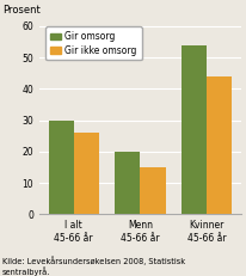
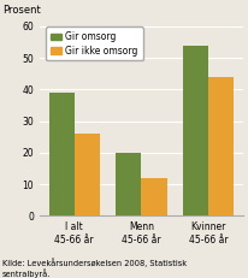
Gir omsorg/I alt 45-66 år: 30 -> 39
Gir ikke omsorg/Menn 45-66 år: 15 -> 12
